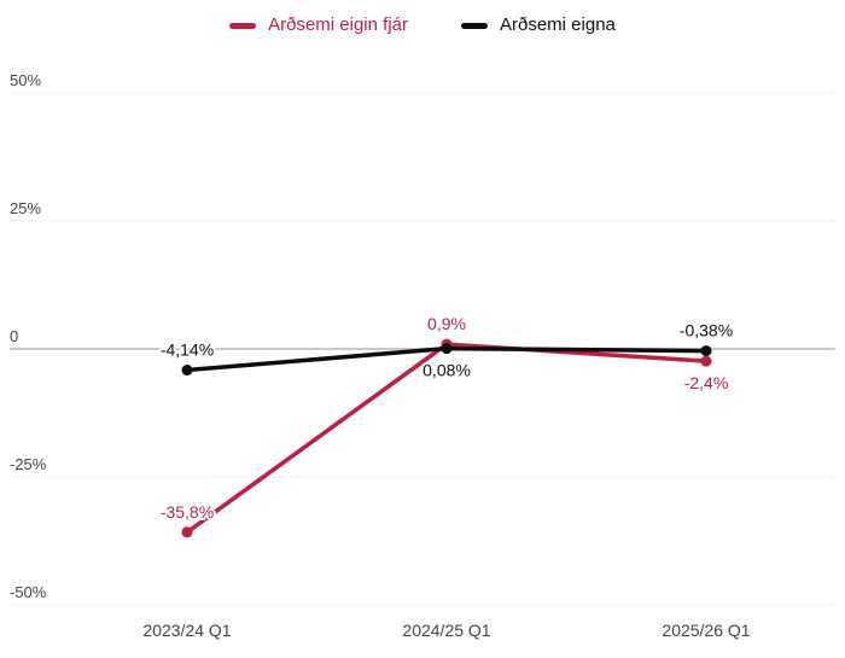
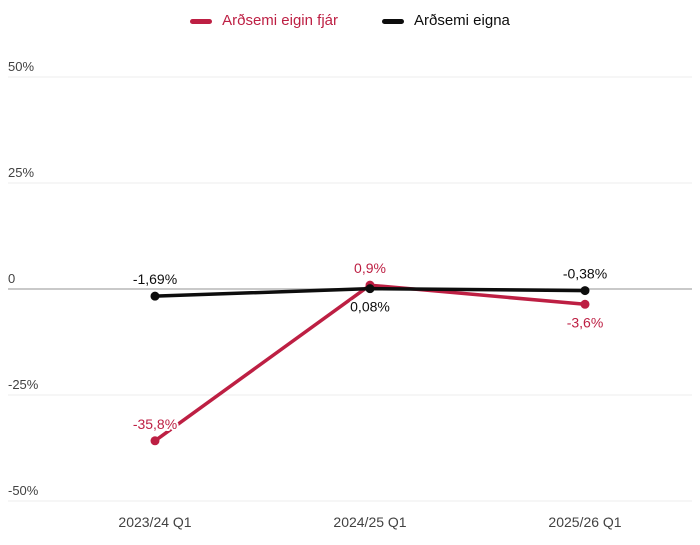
Arðsemi eigna/2023/24 Q1: -4,14% -> -1,69%
Arðsemi eigin fjár/2025/26 Q1: -2,4% -> -3,6%
